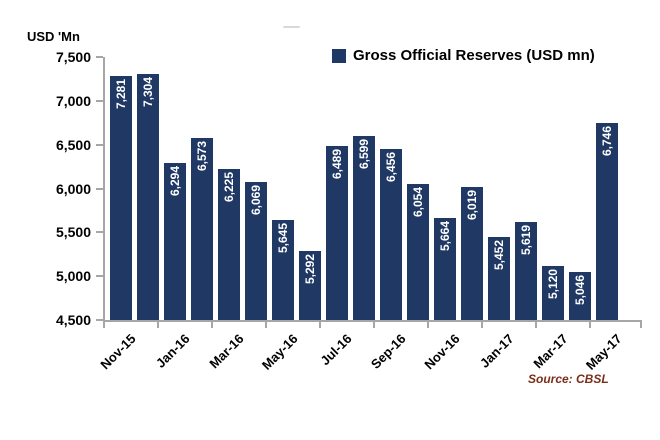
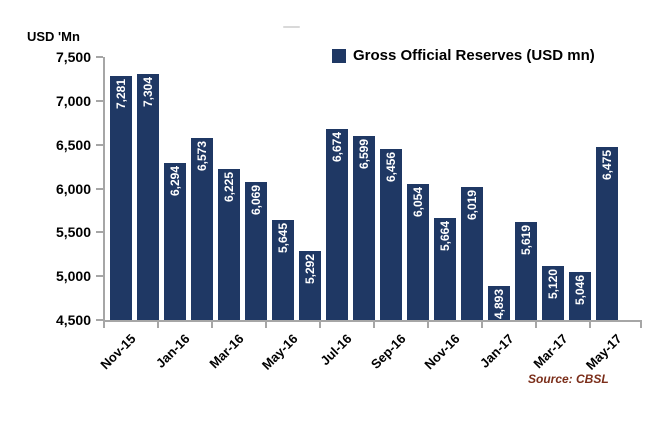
Jul-16: 6,489 -> 6,674
Jan-17: 5,452 -> 4,893
May-17: 6,746 -> 6,475
